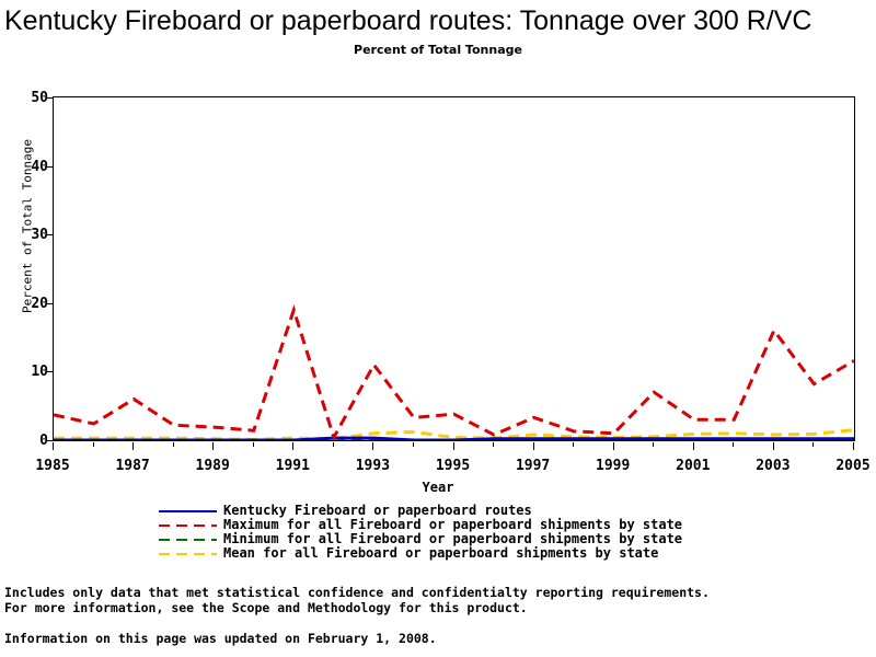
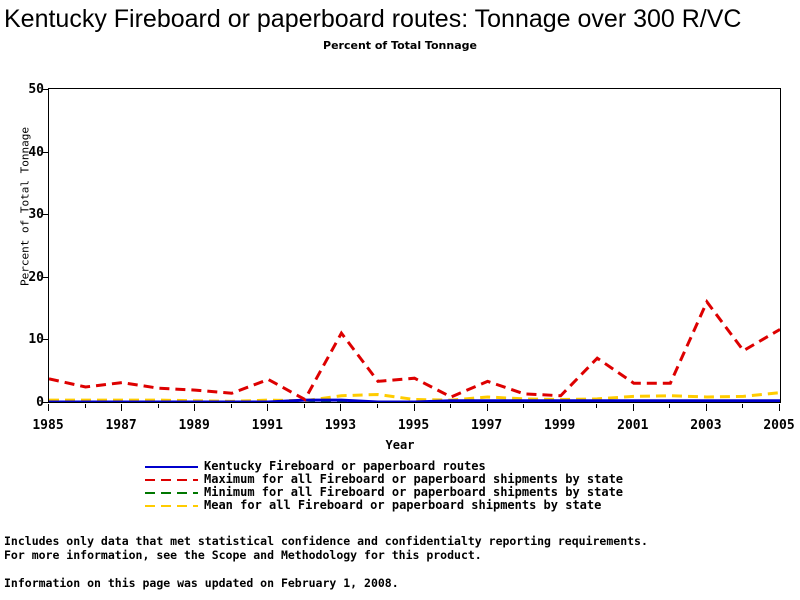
Maximum for all Fireboard or paperboard shipments by state/1987: 6 -> 3
Maximum for all Fireboard or paperboard shipments by state/1991: 19 -> 4
